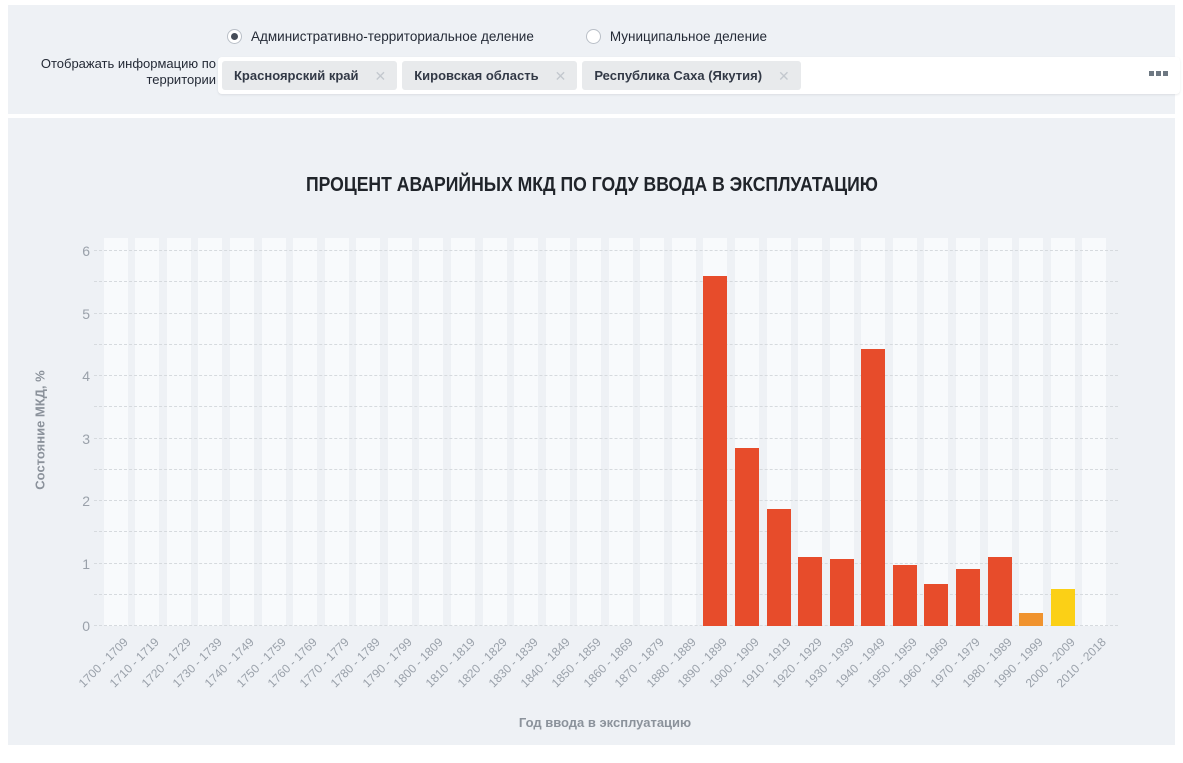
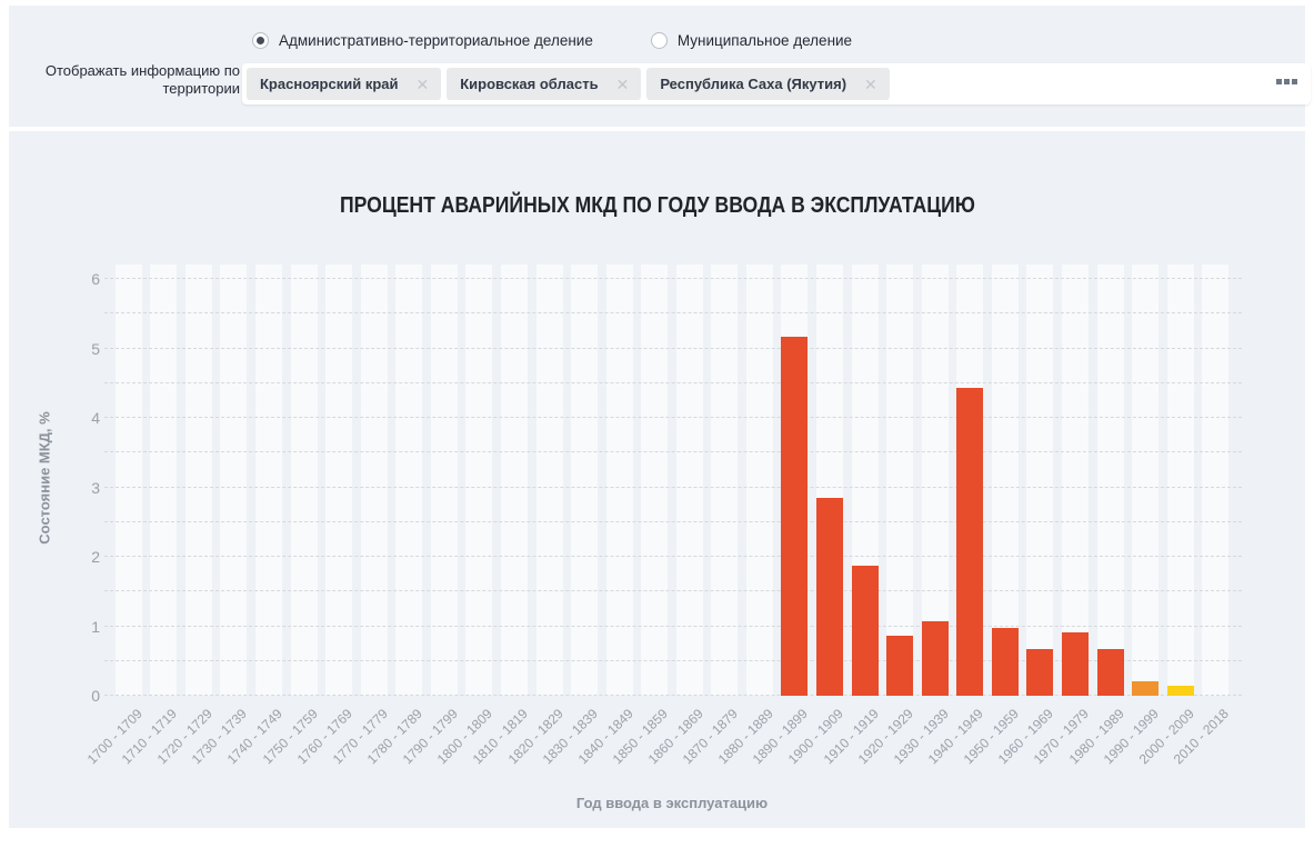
1890 - 1899: 5.6 -> 5.2
1920 - 1929: 1.1 -> 0.9
1980 - 1989: 1.1 -> 0.7
2000 - 2009: 0.6 -> 0.1
